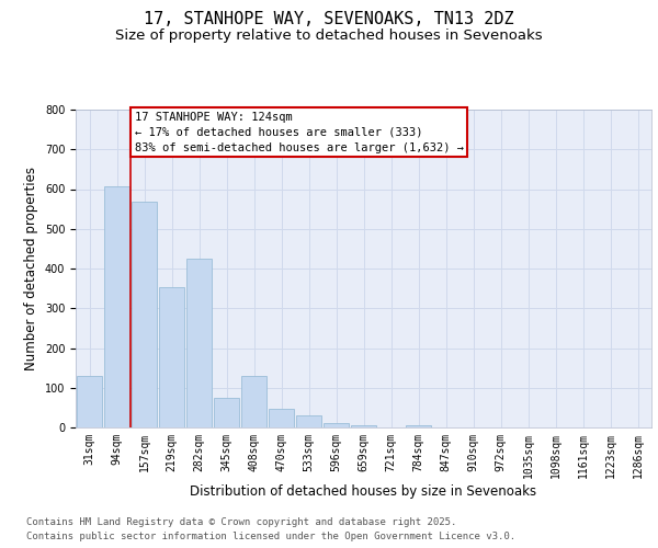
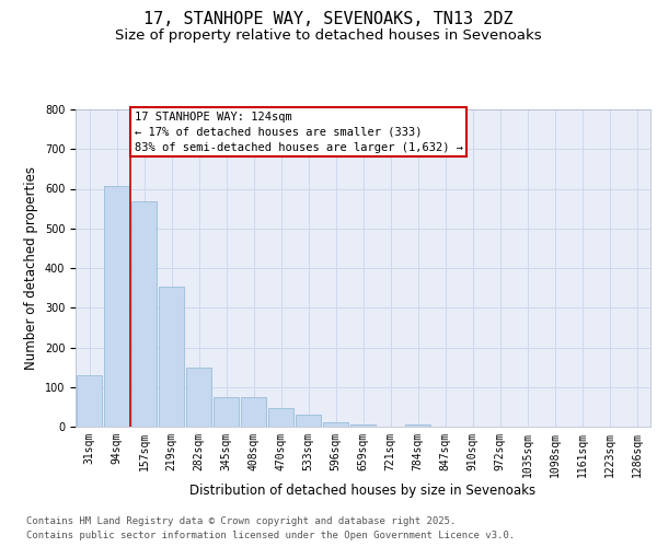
282sqm: 425 -> 150
408sqm: 130 -> 75
